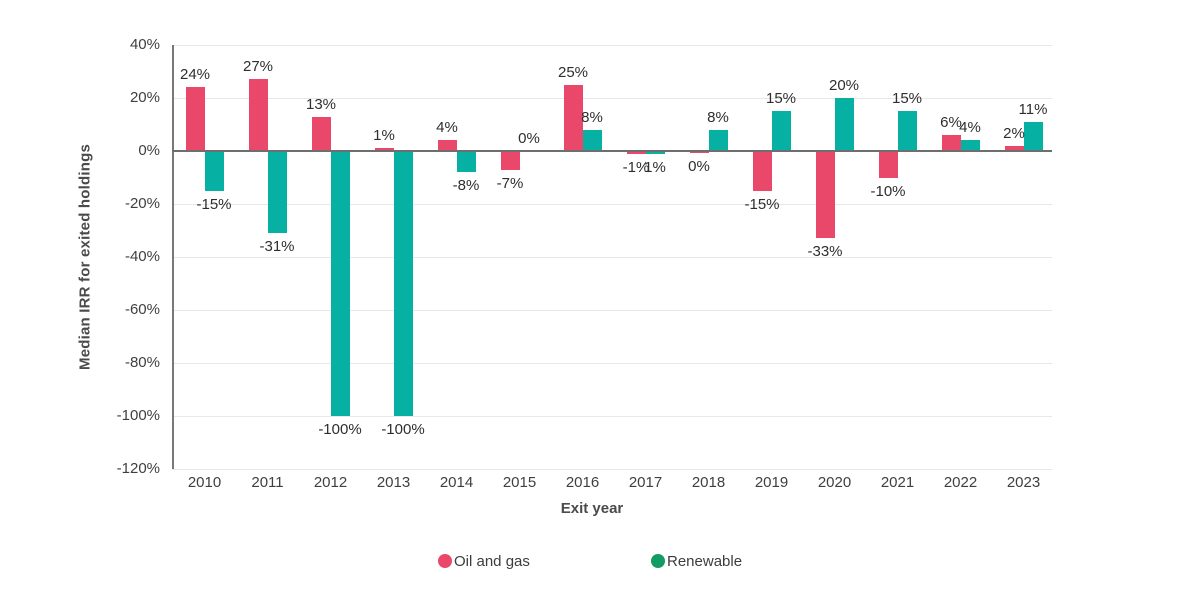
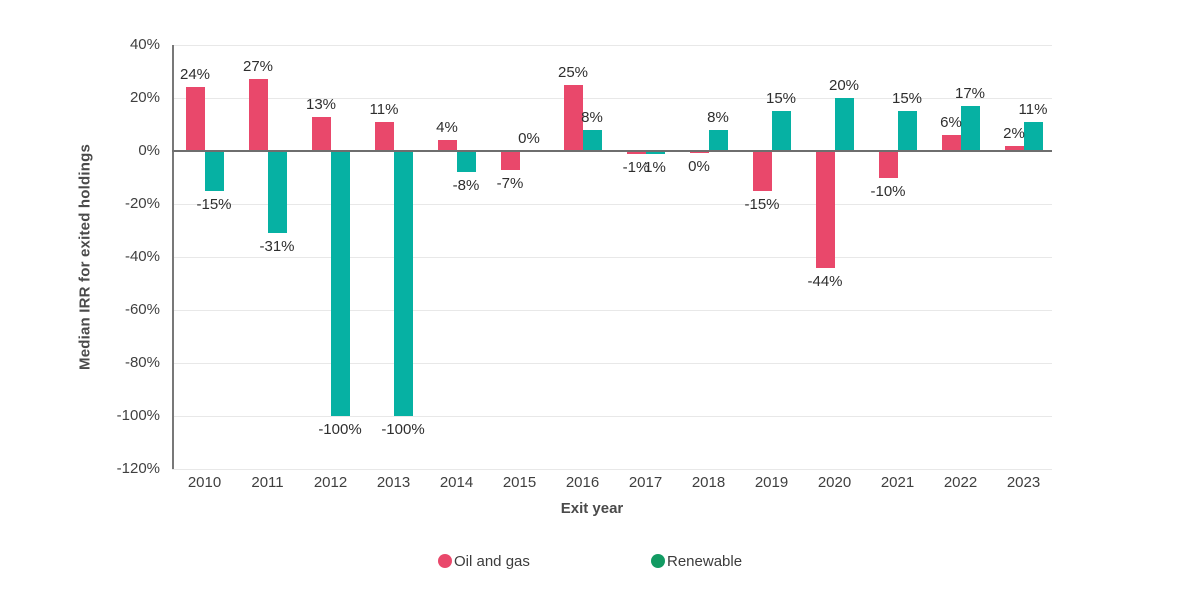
Oil and gas/2013: 1% -> 11%
Oil and gas/2020: -33% -> -44%
Renewable/2022: 4% -> 17%
